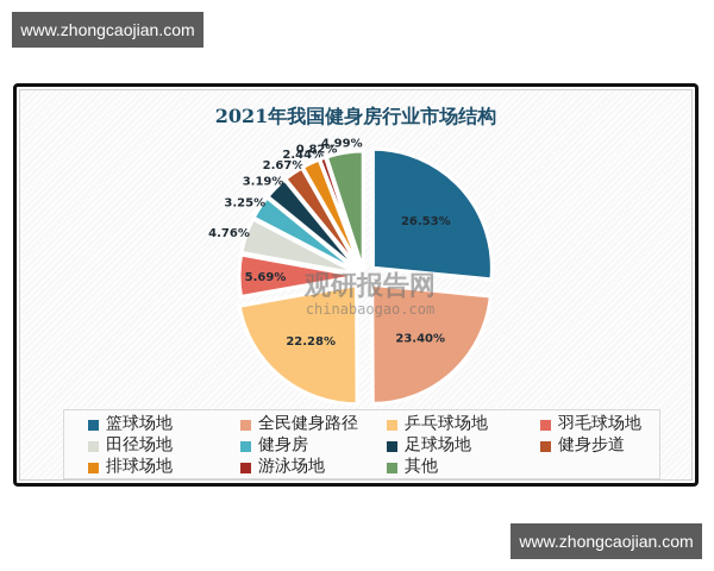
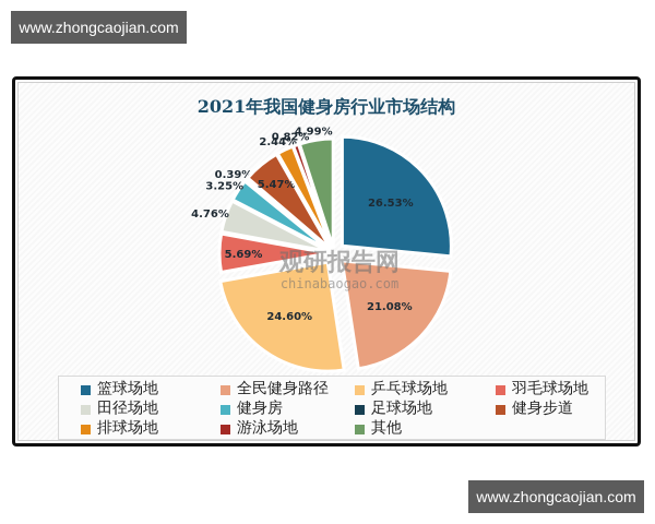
全民健身路径: 23.40% -> 21.08%
乒乓球场地: 22.28% -> 24.60%
足球场地: 3.19% -> 0.39%
健身步道: 2.67% -> 5.47%
